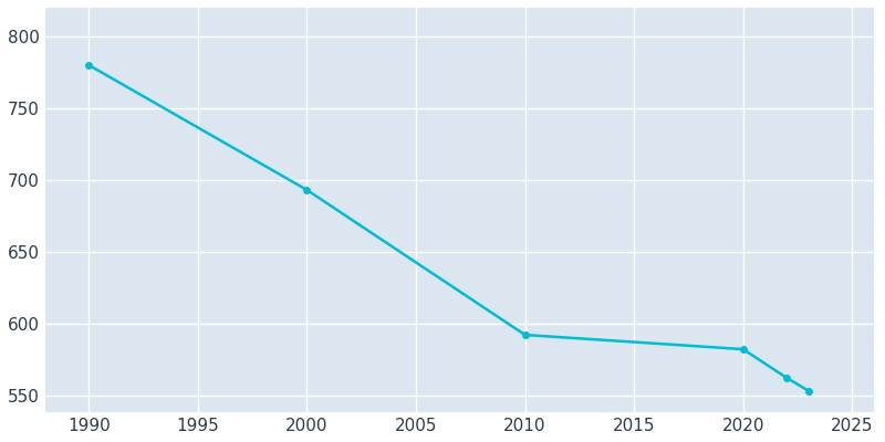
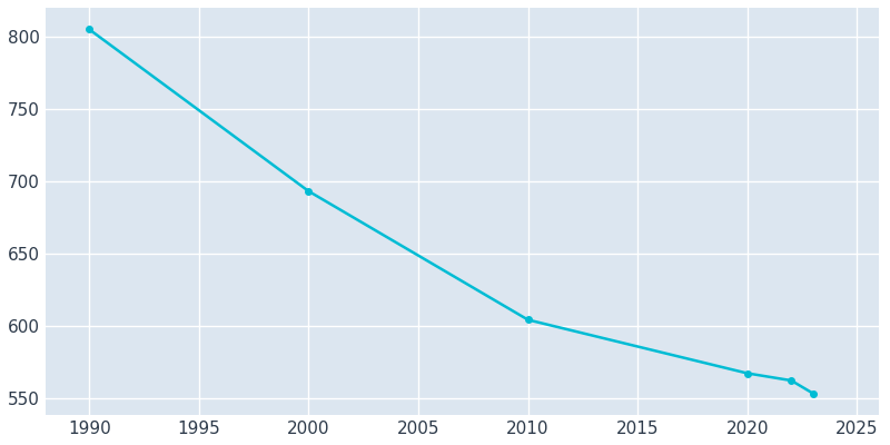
1990: 780 -> 805
2010: 592 -> 604
2020: 582 -> 567
